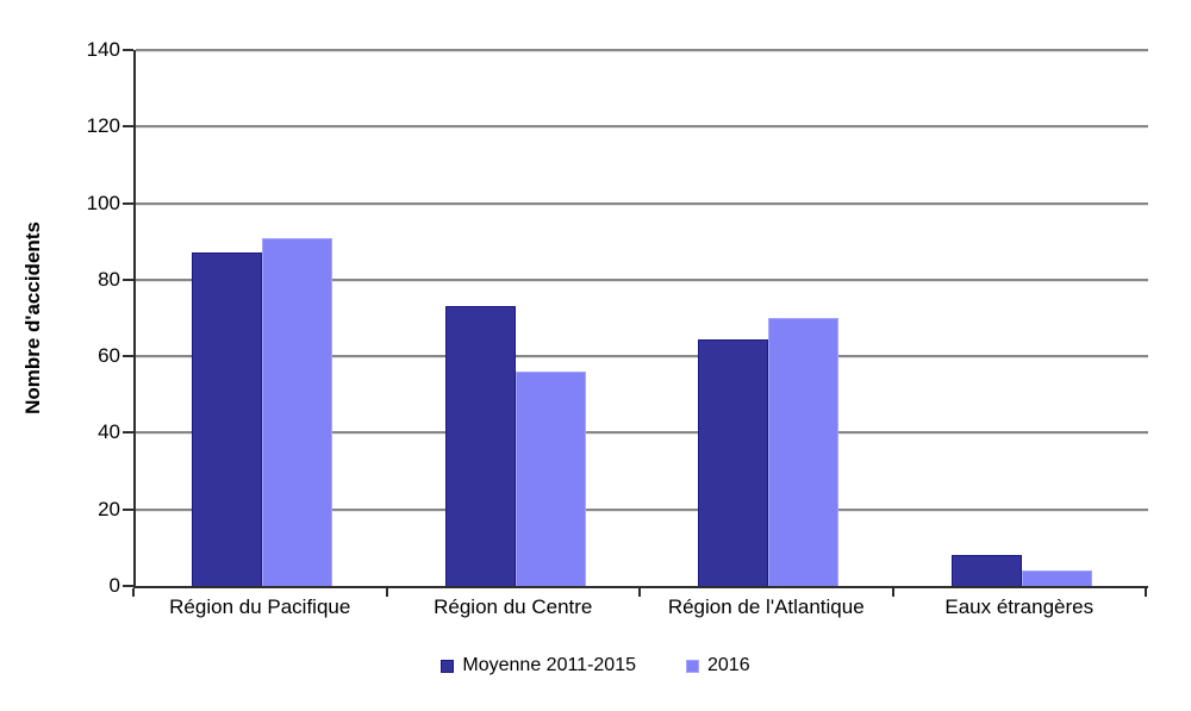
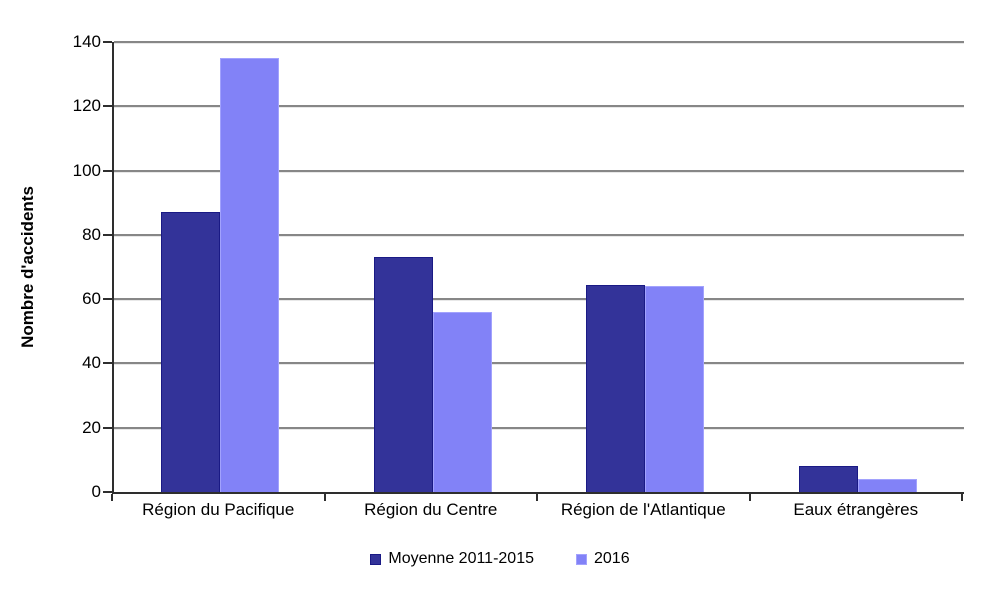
2016/Région du Pacifique: 91 -> 135
2016/Région de l'Atlantique: 70 -> 64
